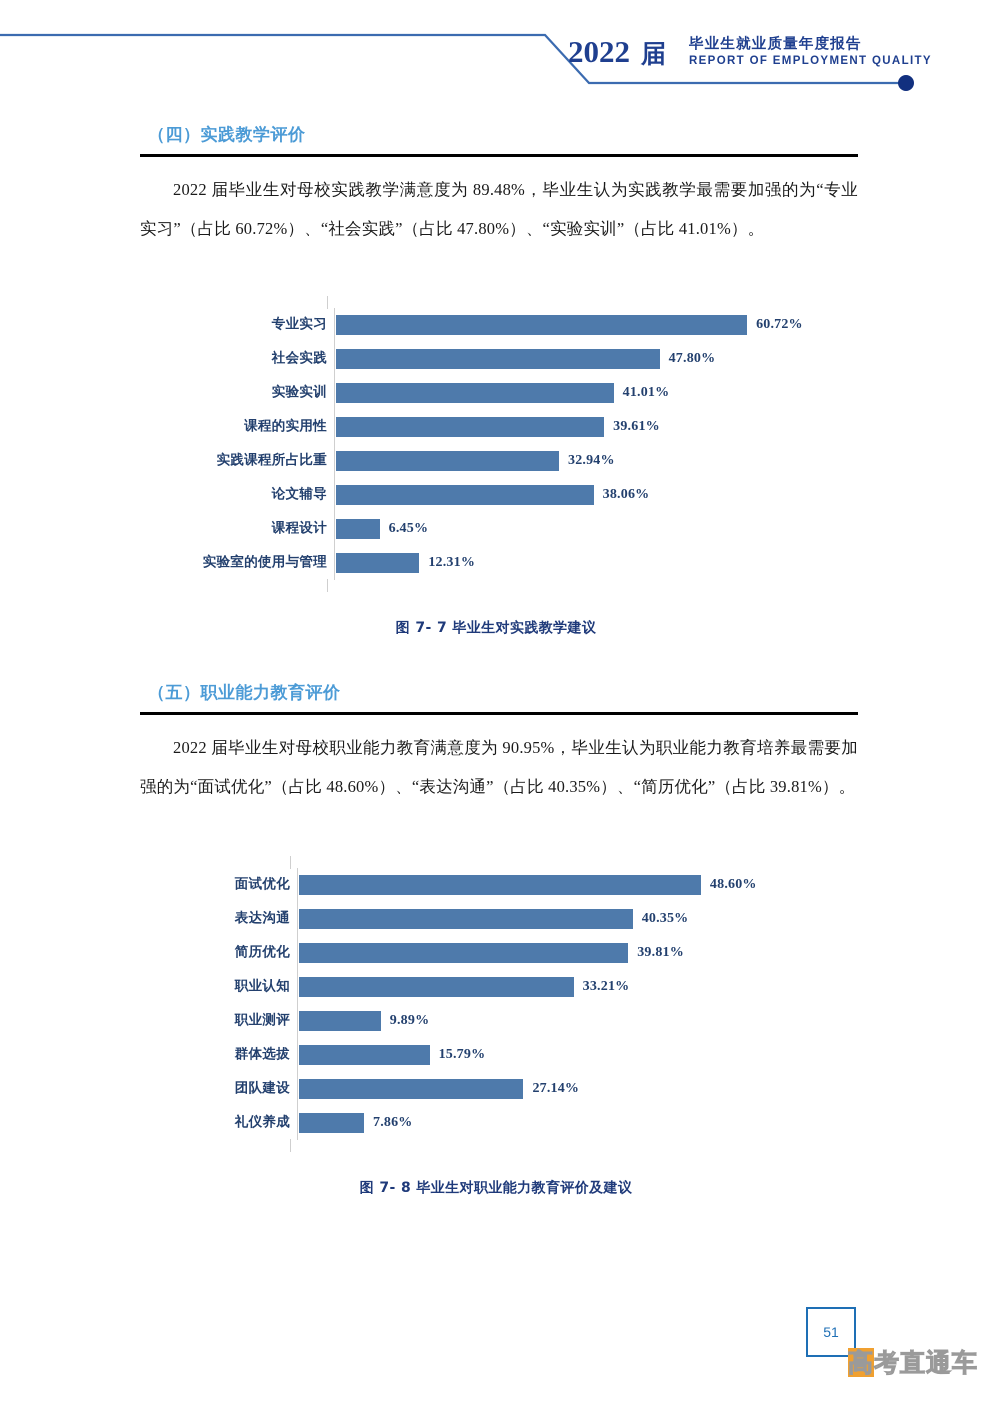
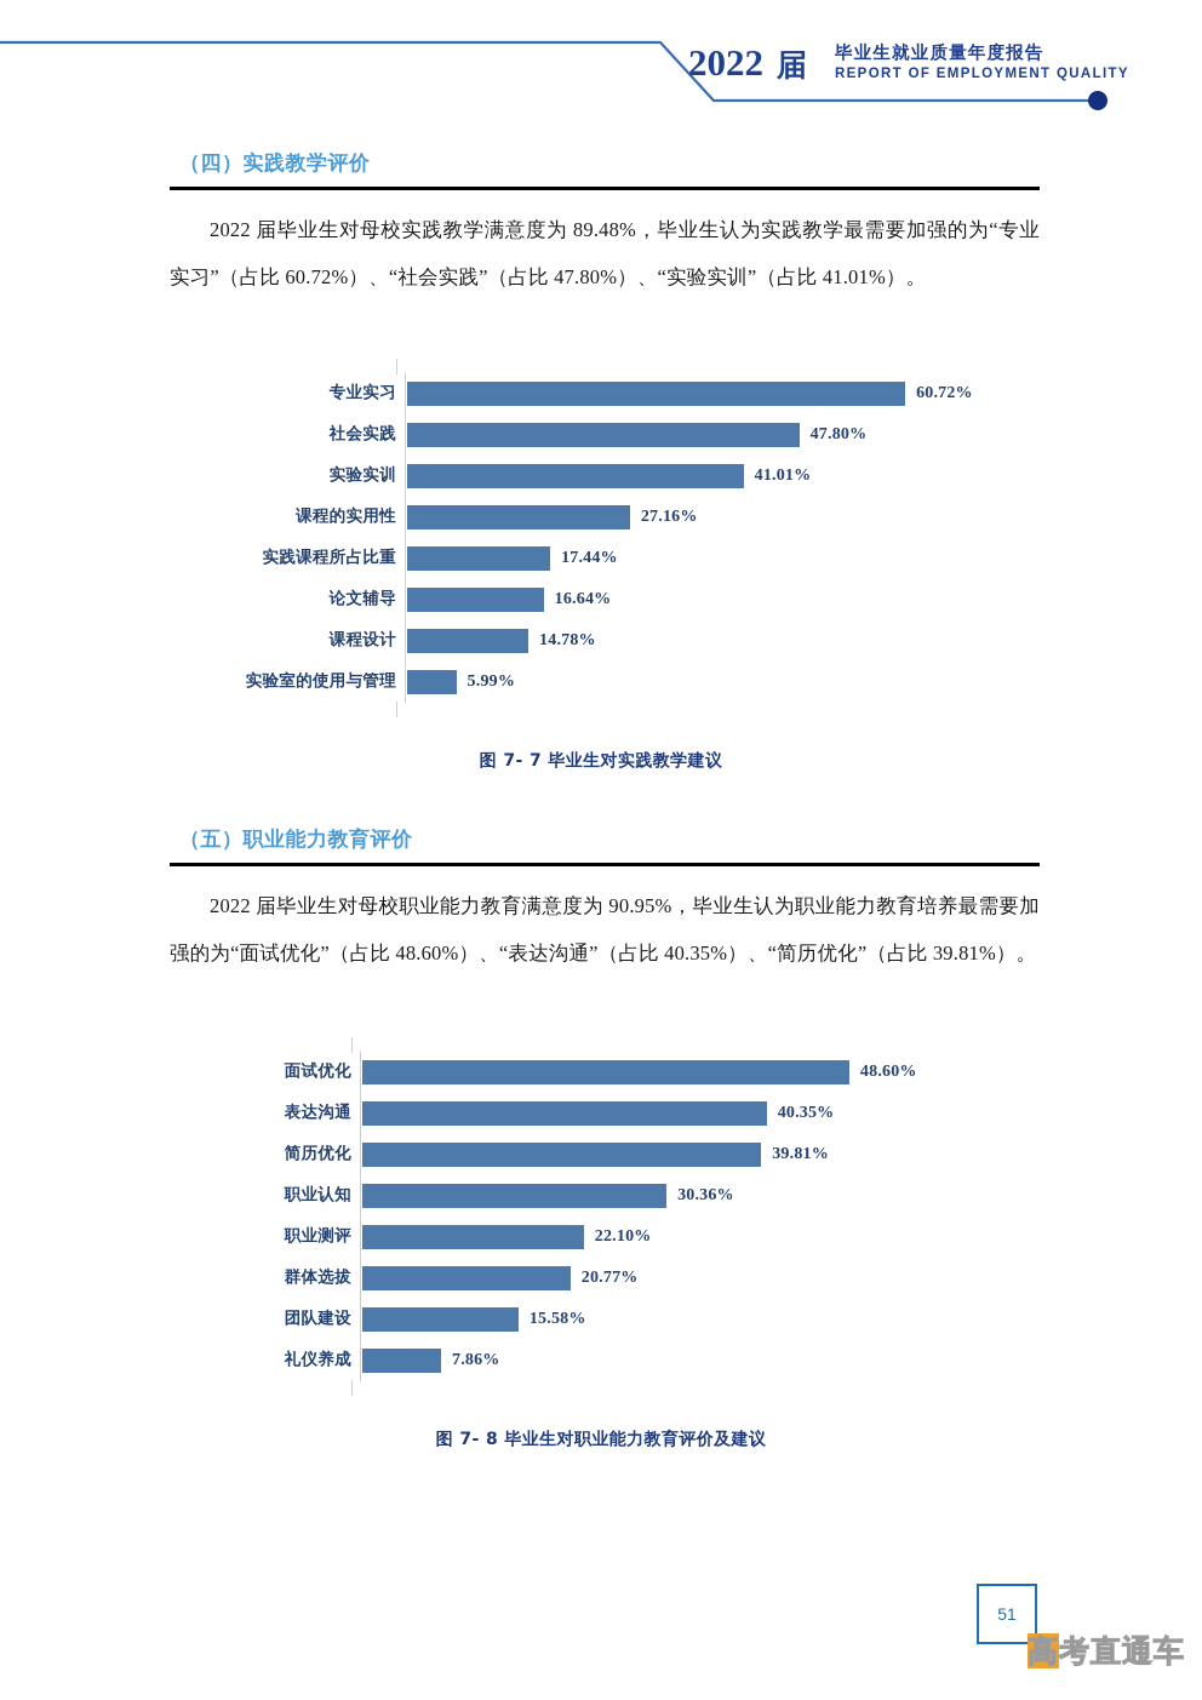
图 7- 7 毕业生对实践教学建议/课程的实用性: 39.61% -> 27.16%
图 7- 7 毕业生对实践教学建议/实践课程所占比重: 32.94% -> 17.44%
图 7- 7 毕业生对实践教学建议/论文辅导: 38.06% -> 16.64%
图 7- 7 毕业生对实践教学建议/课程设计: 6.45% -> 14.78%
图 7- 7 毕业生对实践教学建议/实验室的使用与管理: 12.31% -> 5.99%
图 7- 8 毕业生对职业能力教育评价及建议/职业认知: 33.21% -> 30.36%
图 7- 8 毕业生对职业能力教育评价及建议/职业测评: 9.89% -> 22.10%
图 7- 8 毕业生对职业能力教育评价及建议/群体选拔: 15.79% -> 20.77%
图 7- 8 毕业生对职业能力教育评价及建议/团队建设: 27.14% -> 15.58%
